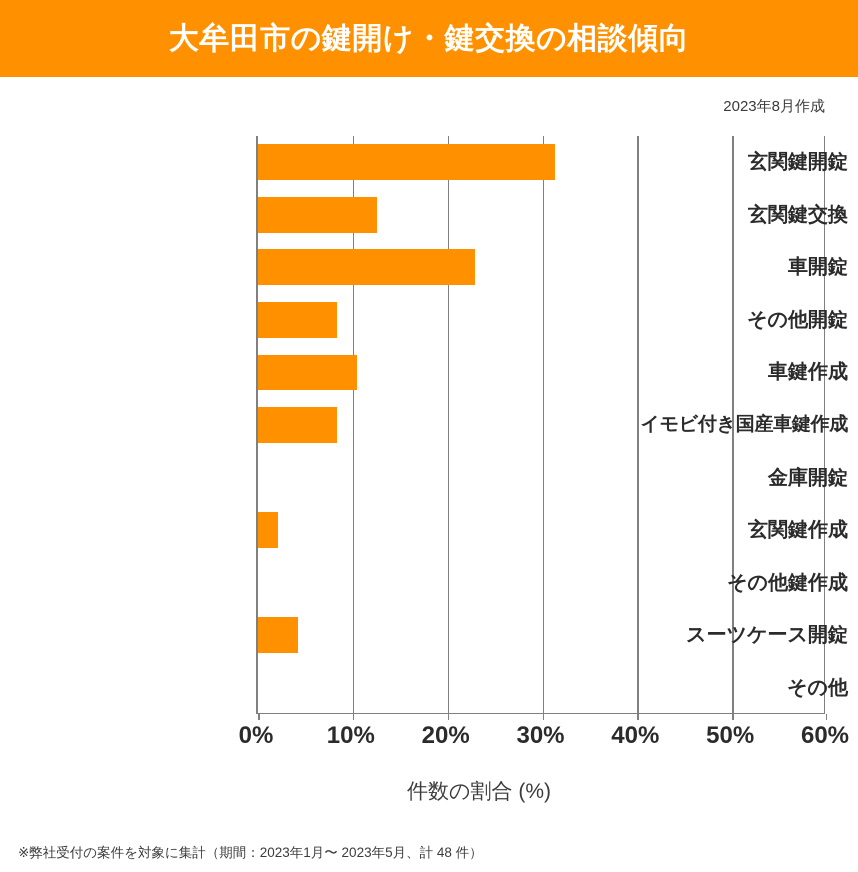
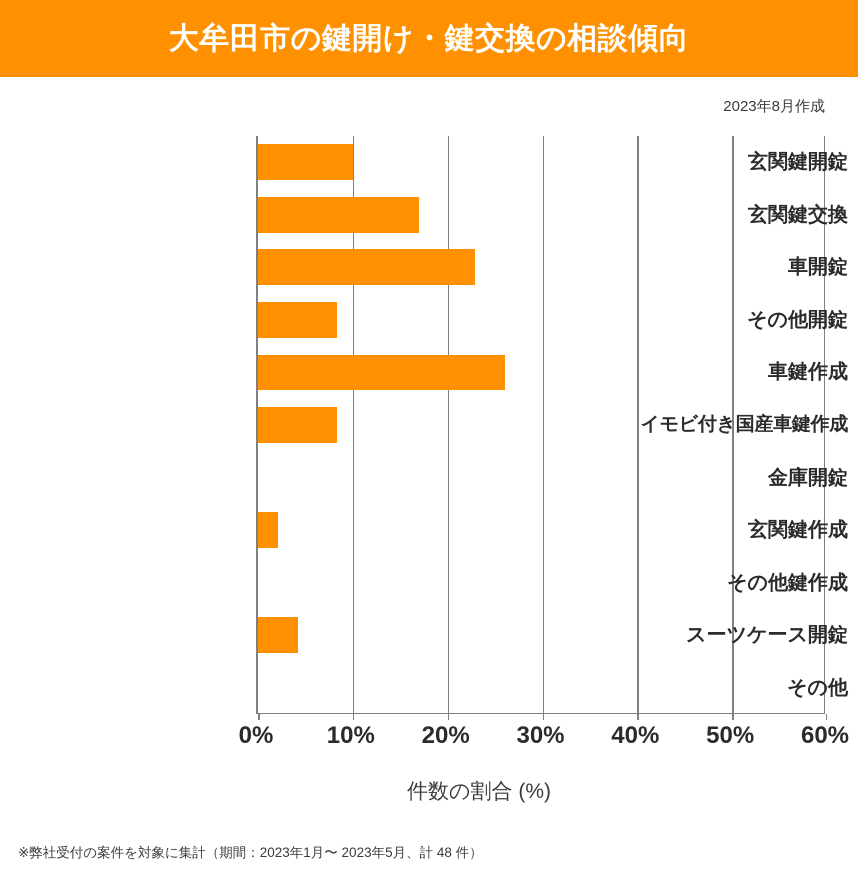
玄関鍵開錠: 31% -> 10%
玄関鍵交換: 12% -> 17%
車鍵作成: 10% -> 26%
